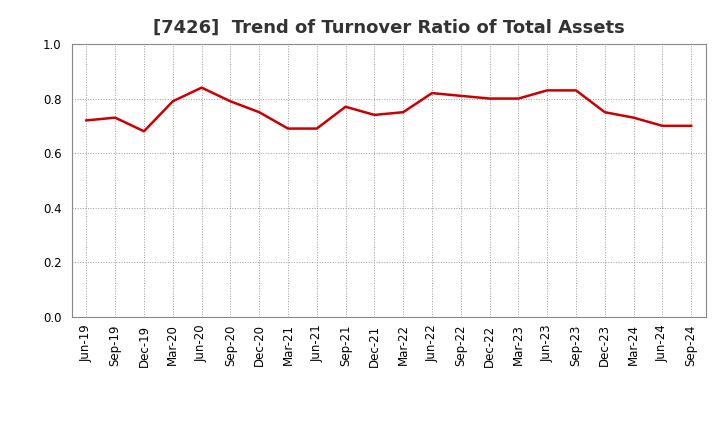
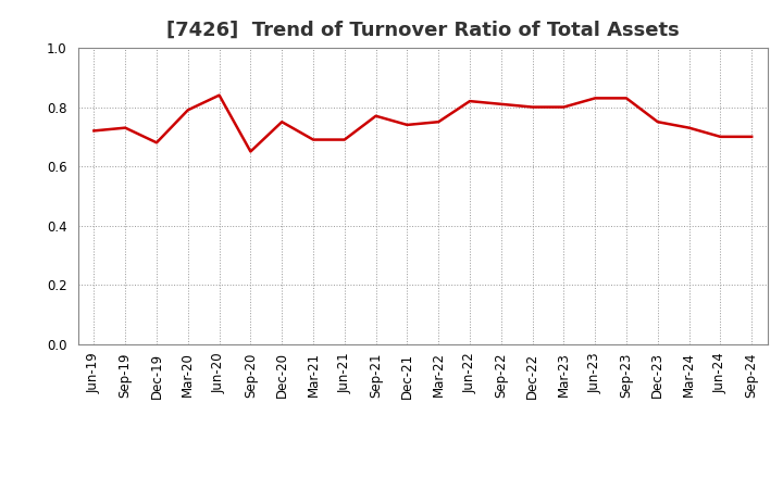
Sep-20: 0.79 -> 0.65
